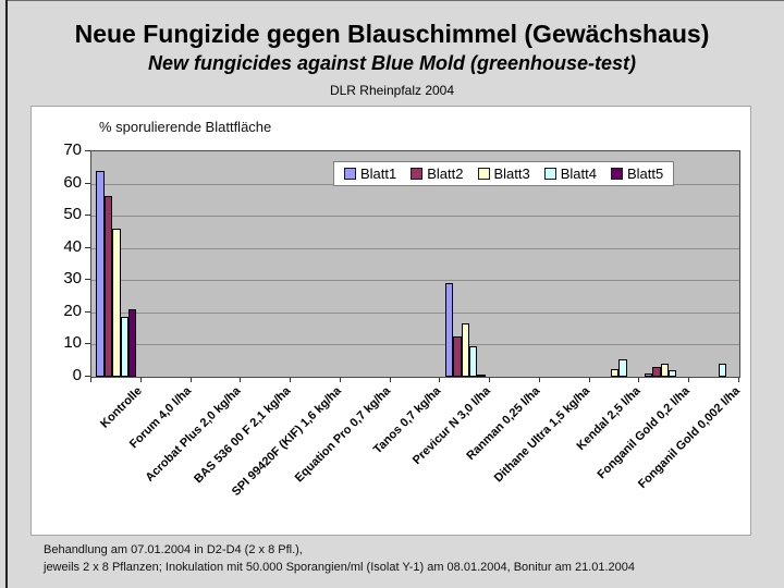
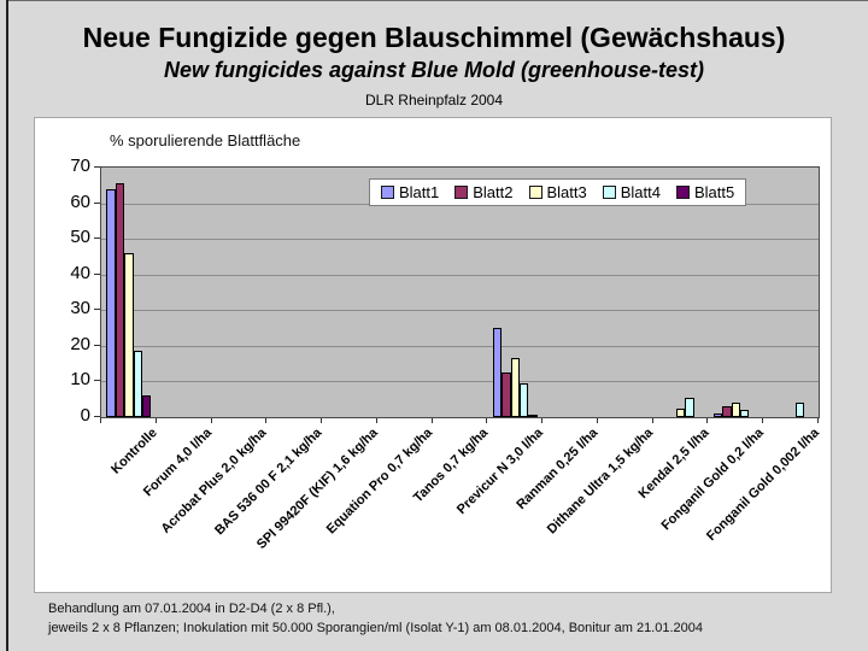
Blatt2/Kontrolle: 56 -> 66
Blatt5/Kontrolle: 21 -> 6
Blatt1/Previcur N 3,0 l/ha: 29 -> 25
